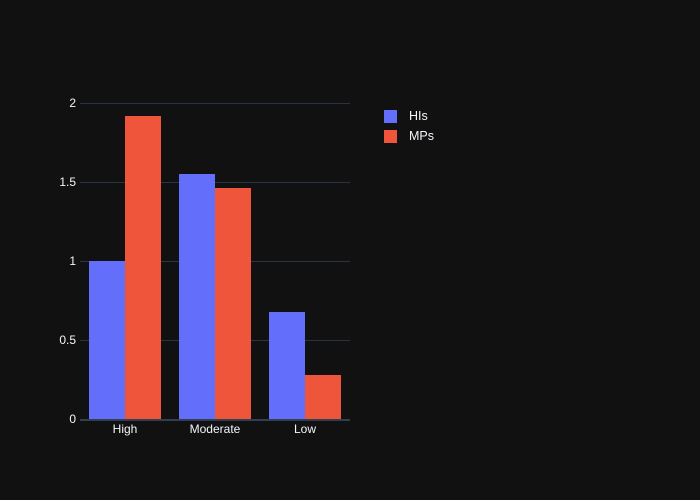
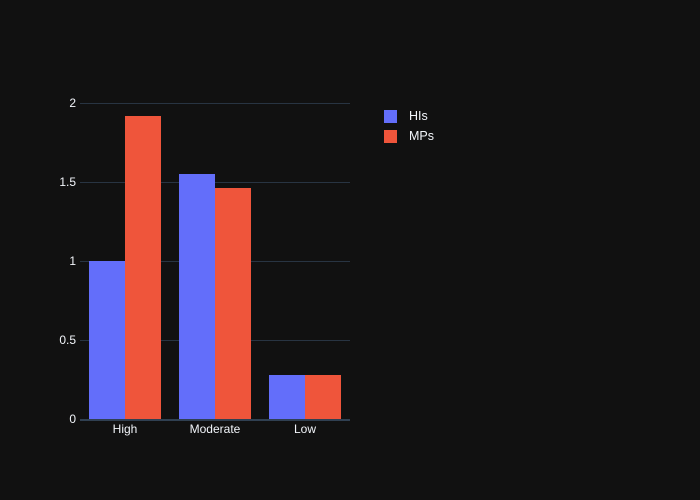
HIs/Low: 0.68 -> 0.28
